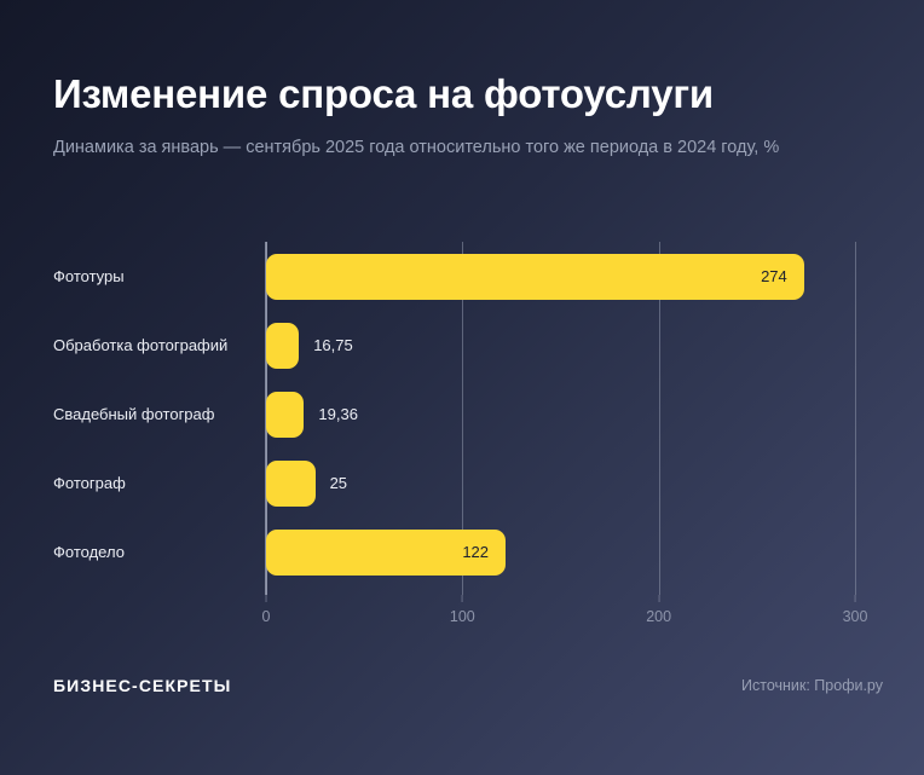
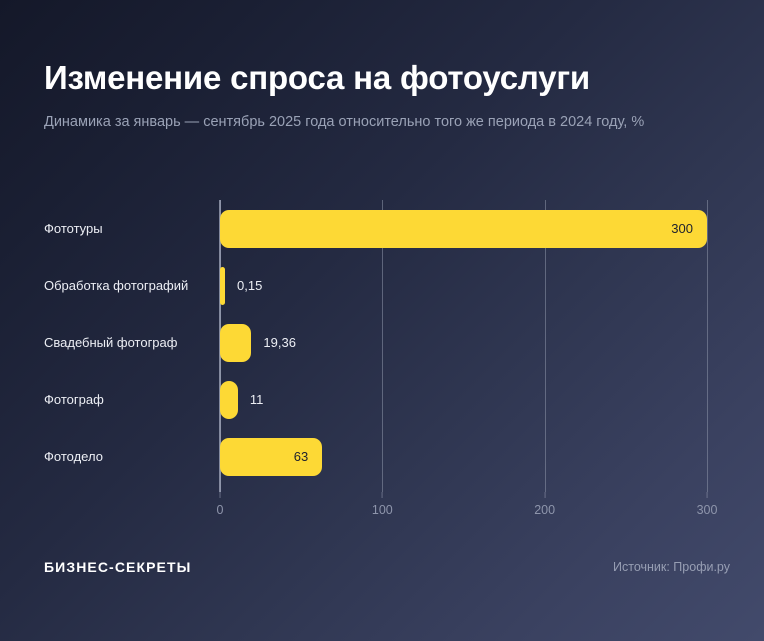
Фототуры: 274 -> 300
Обработка фотографий: 16,75 -> 0,15
Фотограф: 25 -> 11
Фотодело: 122 -> 63
